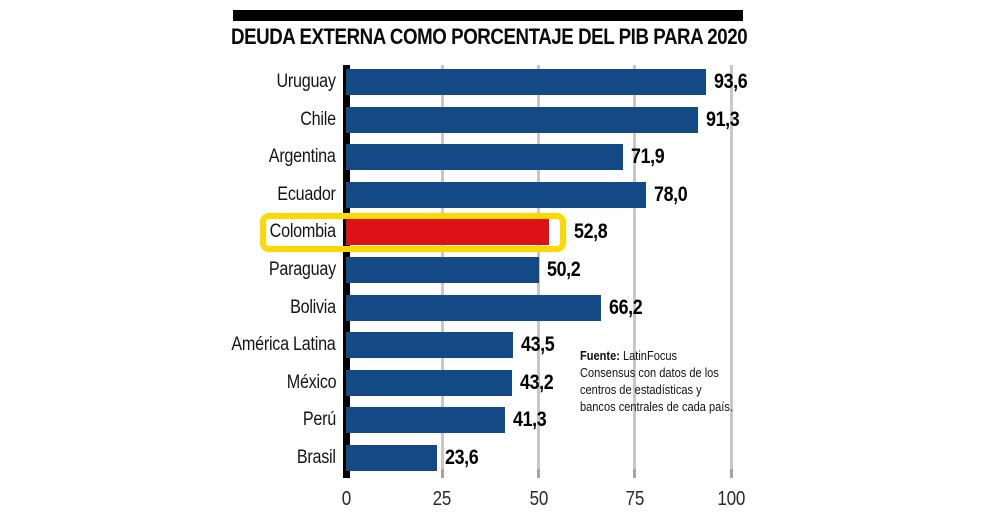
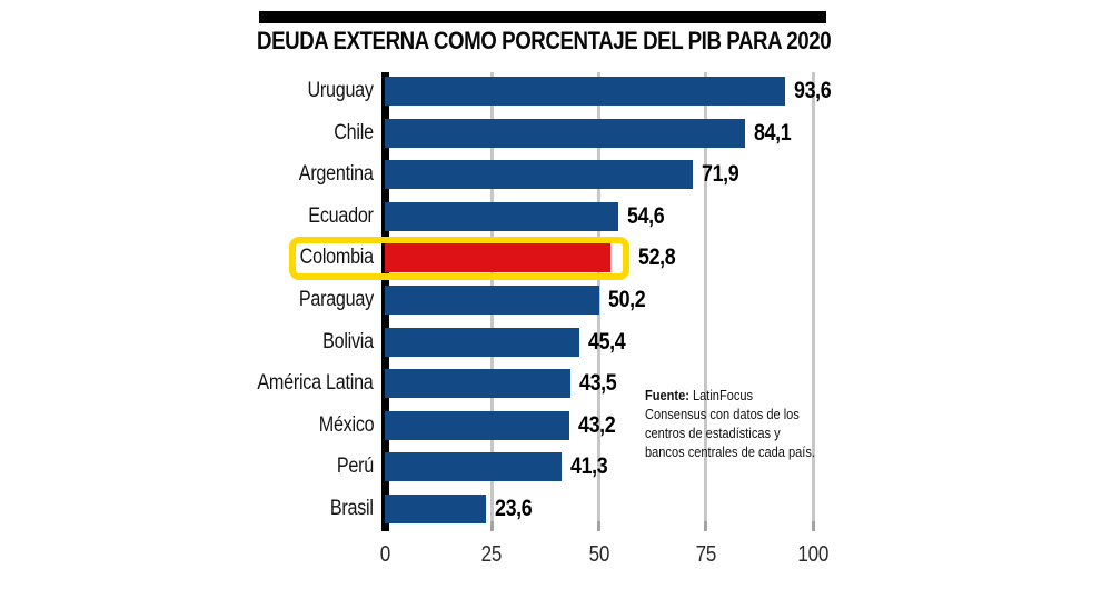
Chile: 91,3 -> 84,1
Ecuador: 78,0 -> 54,6
Bolivia: 66,2 -> 45,4
